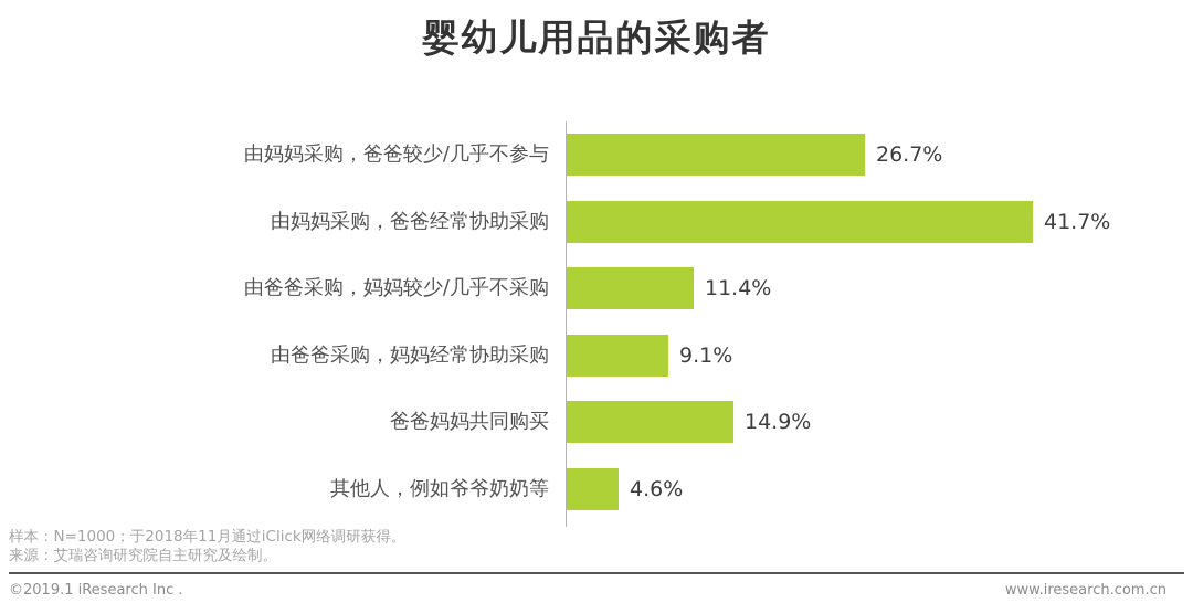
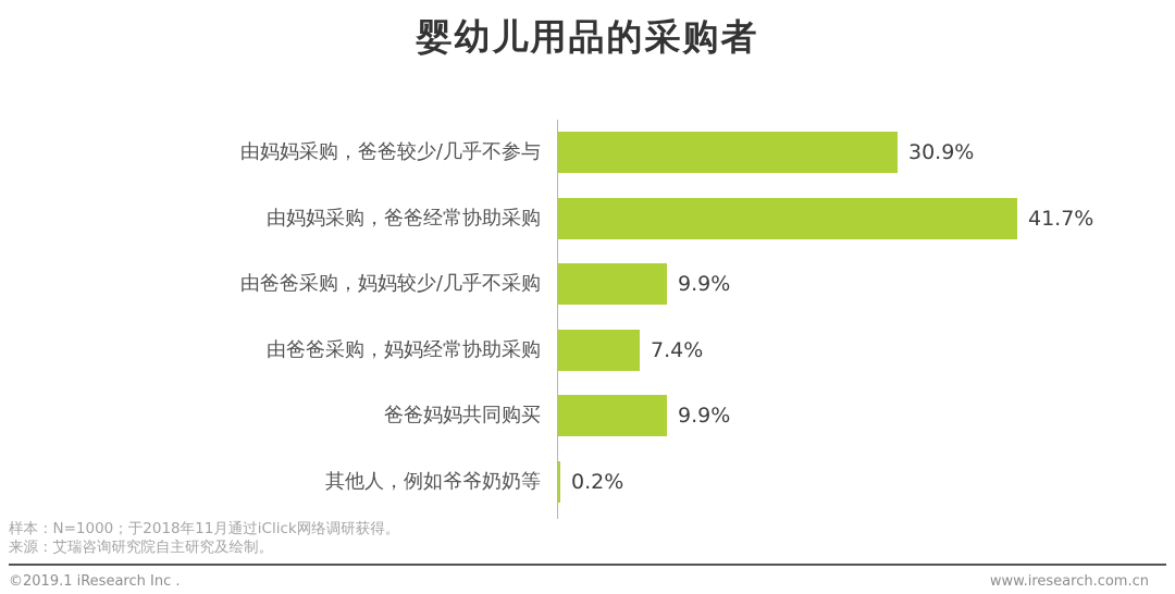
由妈妈采购，爸爸较少/几乎不参与: 26.7% -> 30.9%
由爸爸采购，妈妈较少/几乎不采购: 11.4% -> 9.9%
由爸爸采购，妈妈经常协助采购: 9.1% -> 7.4%
爸爸妈妈共同购买: 14.9% -> 9.9%
其他人，例如爷爷奶奶等: 4.6% -> 0.2%
